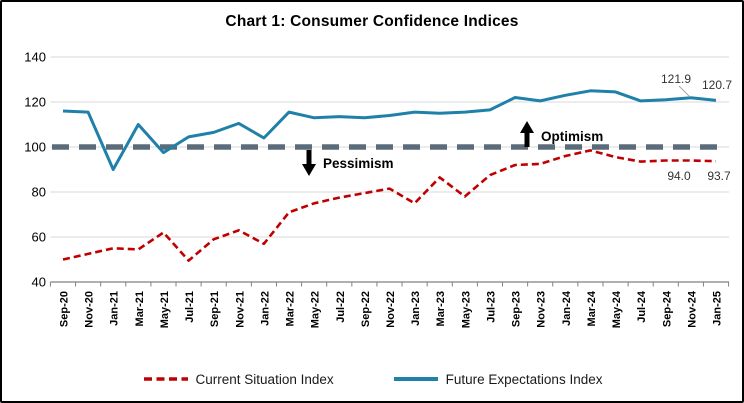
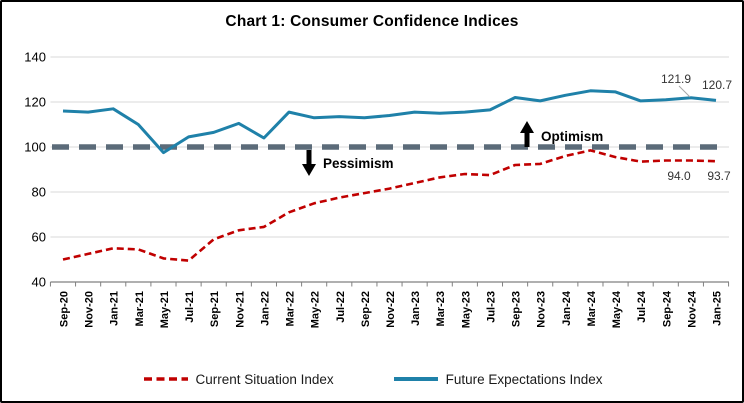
Future Expectations Index/Jan-21: 90 -> 117
Current Situation Index/May-21: 62 -> 50
Current Situation Index/Jan-22: 57 -> 64
Current Situation Index/Jan-23: 75 -> 84
Current Situation Index/May-23: 78 -> 88
